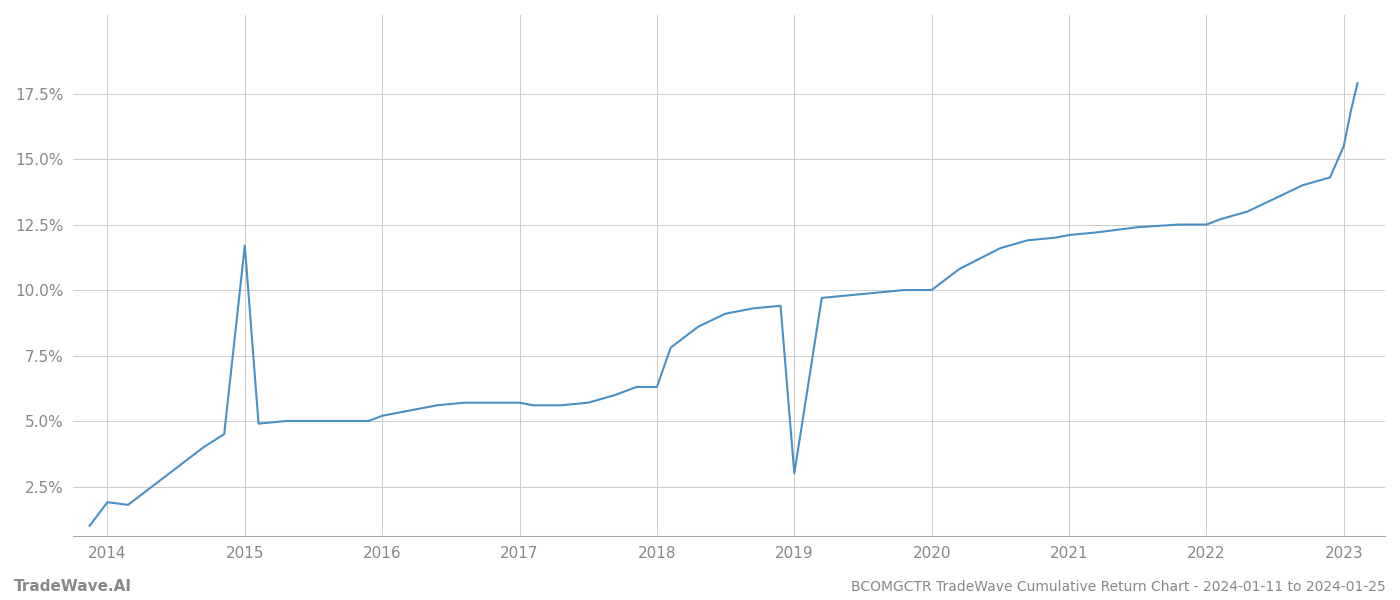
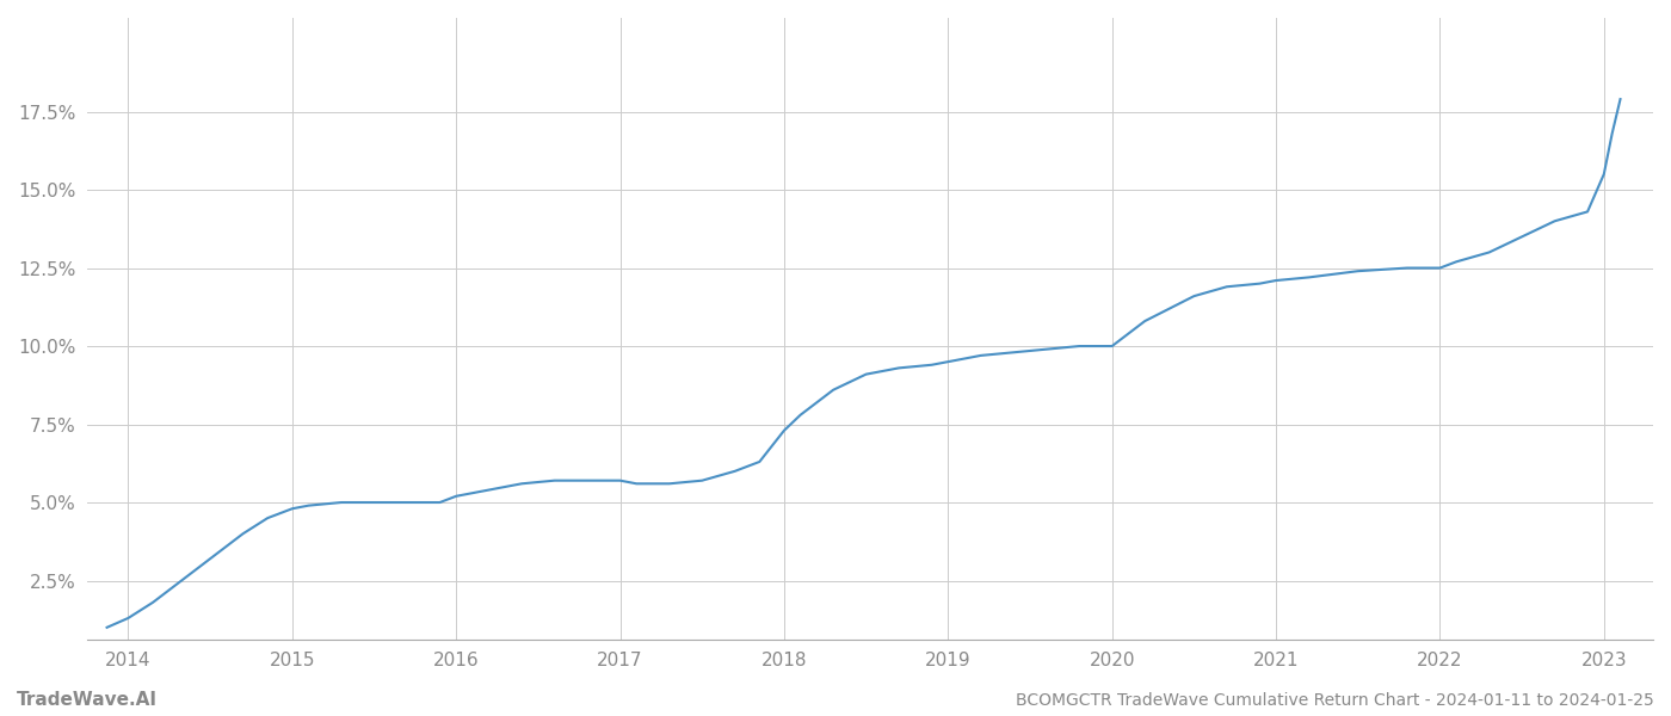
2014: 1.9% -> 1.3%
2015: 11.7% -> 4.8%
2018: 6.3% -> 7.3%
2019: 3.0% -> 9.5%
